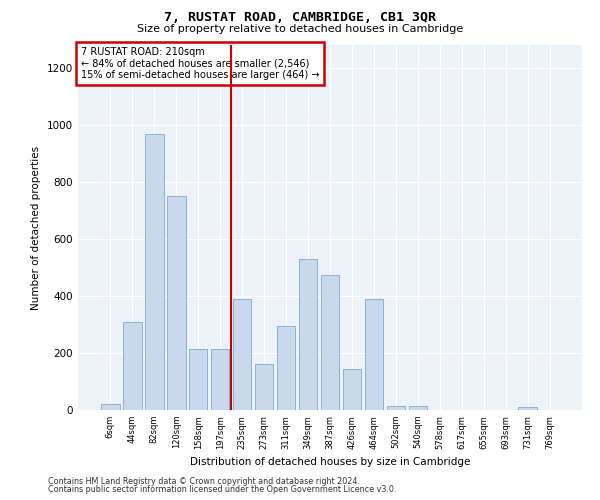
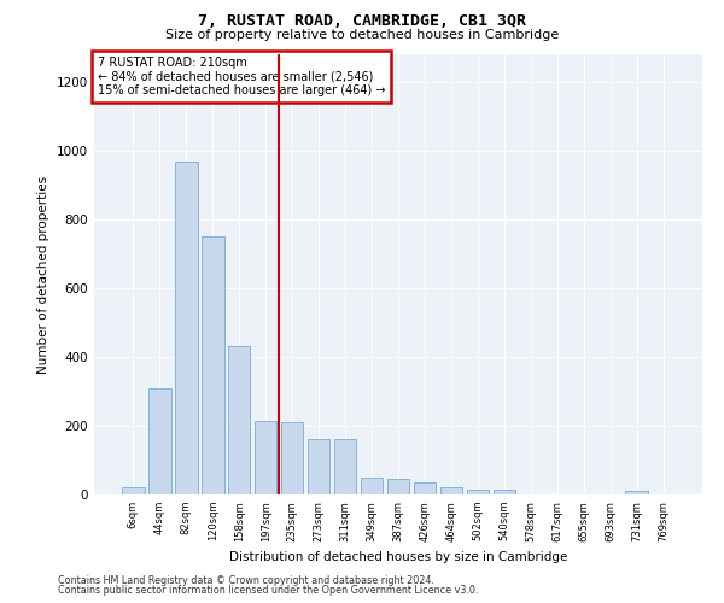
158sqm: 215 -> 430
235sqm: 390 -> 210
311sqm: 295 -> 163
349sqm: 530 -> 50
387sqm: 475 -> 45
426sqm: 145 -> 35
464sqm: 390 -> 22
